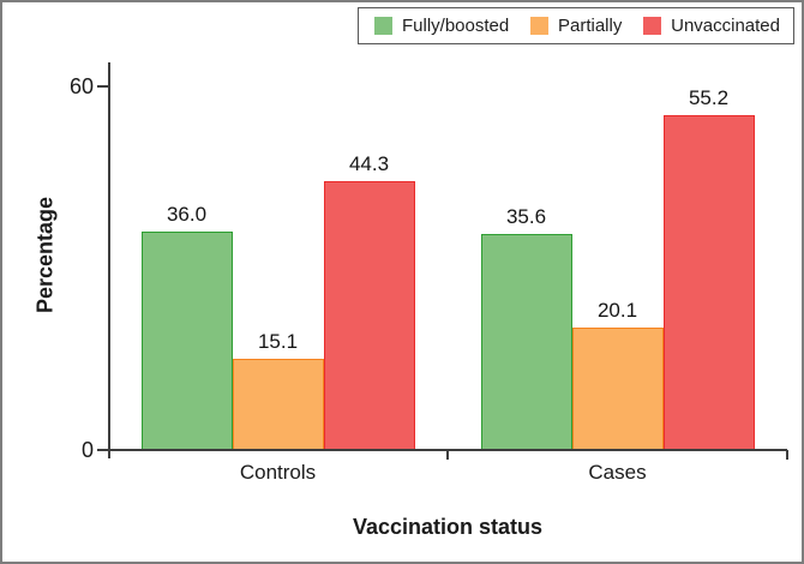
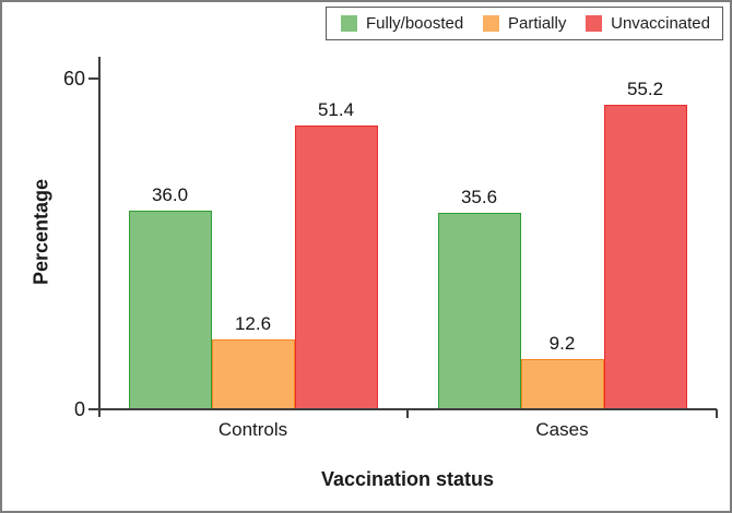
Partially/Controls: 15.1 -> 12.6
Unvaccinated/Controls: 44.3 -> 51.4
Partially/Cases: 20.1 -> 9.2
